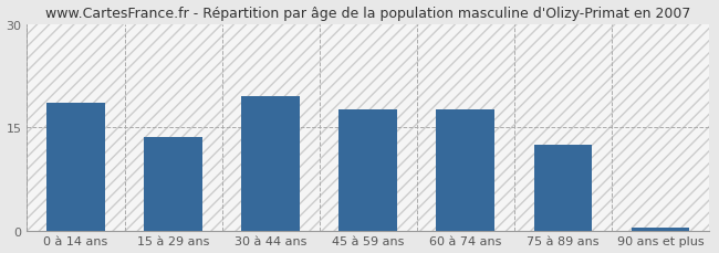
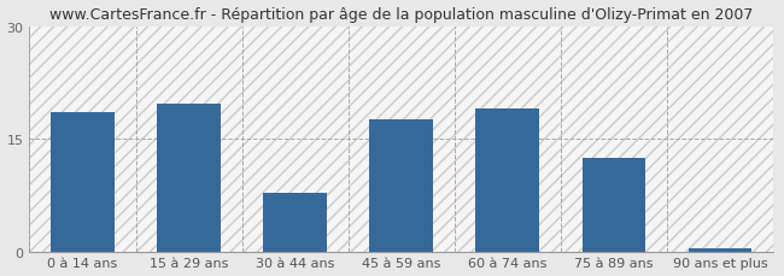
15 à 29 ans: 13.5 -> 19.6
30 à 44 ans: 19.5 -> 7.8
60 à 74 ans: 17.5 -> 19.0
